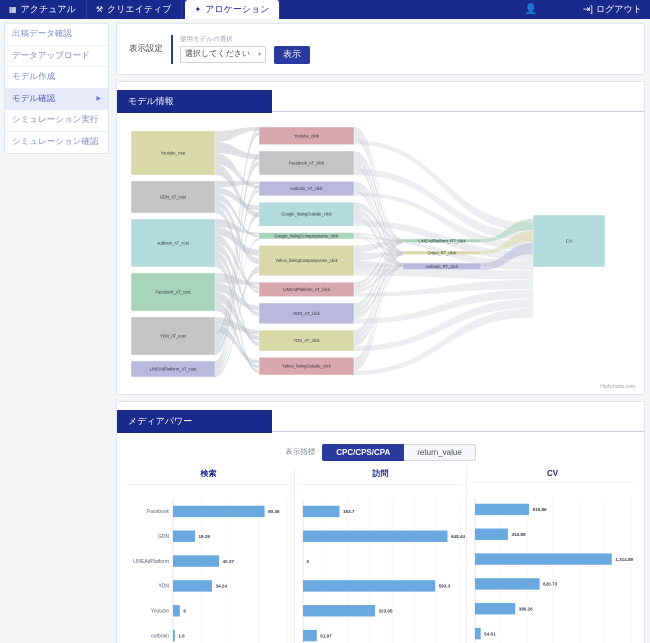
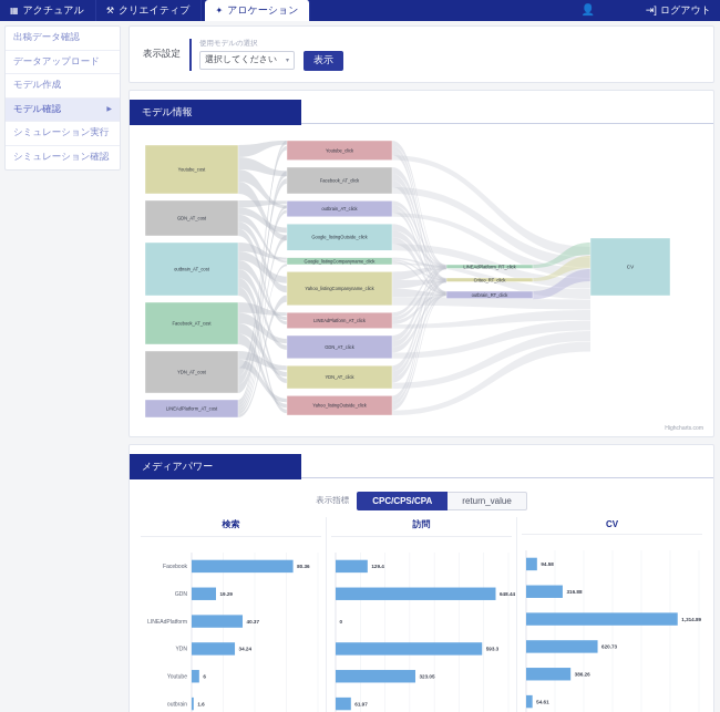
訪問/Facebook: 163.7 -> 129.4
CV/Facebook: 519.86 -> 94.58
